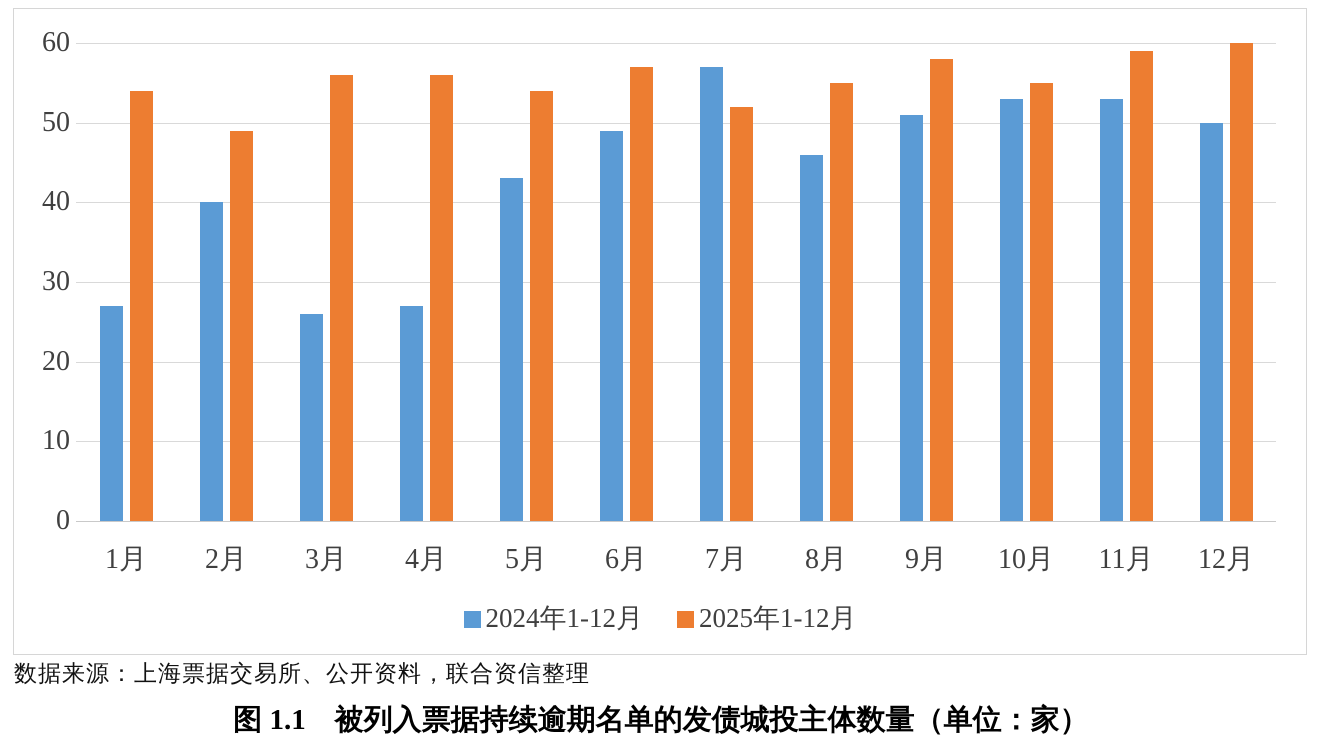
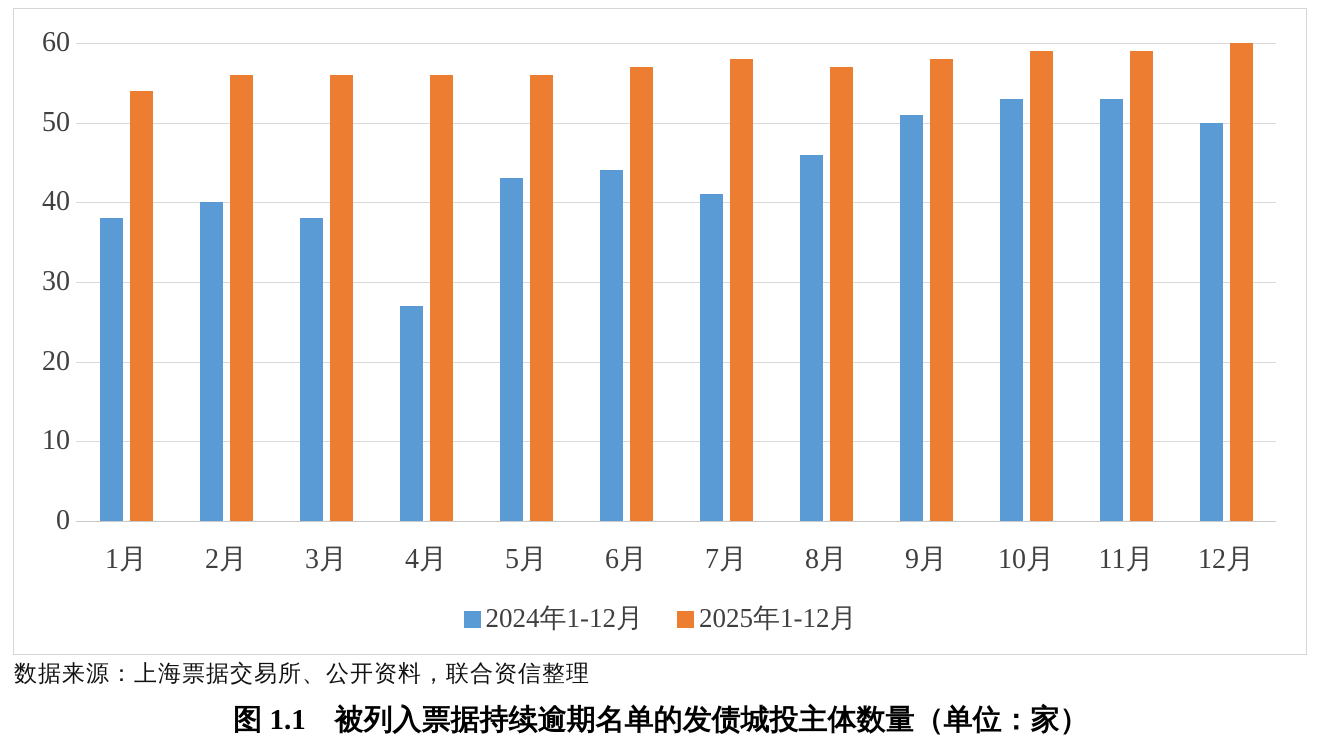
2024年1-12月/1月: 27 -> 38
2025年1-12月/2月: 49 -> 56
2024年1-12月/3月: 26 -> 38
2025年1-12月/5月: 54 -> 56
2024年1-12月/6月: 49 -> 44
2024年1-12月/7月: 57 -> 41
2025年1-12月/7月: 52 -> 58
2025年1-12月/8月: 55 -> 57
2025年1-12月/10月: 55 -> 59
